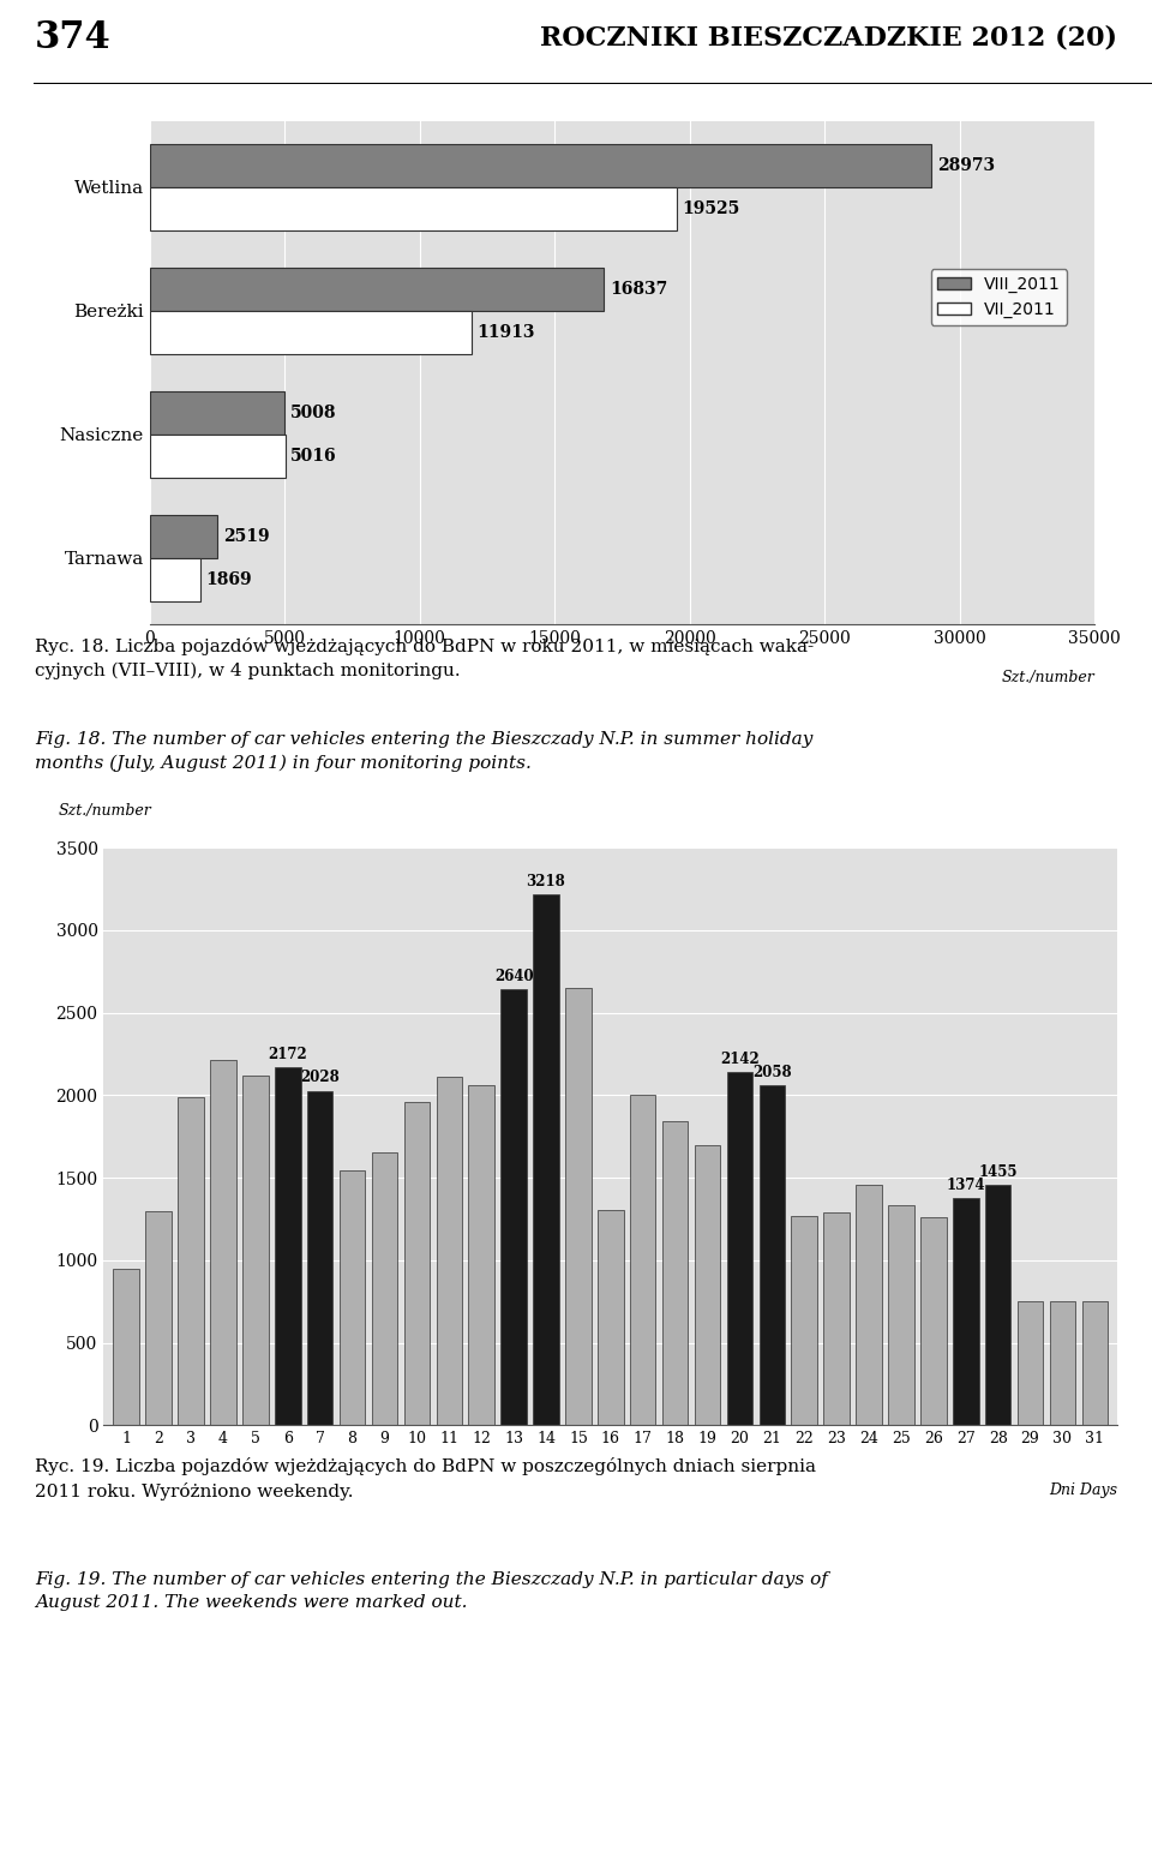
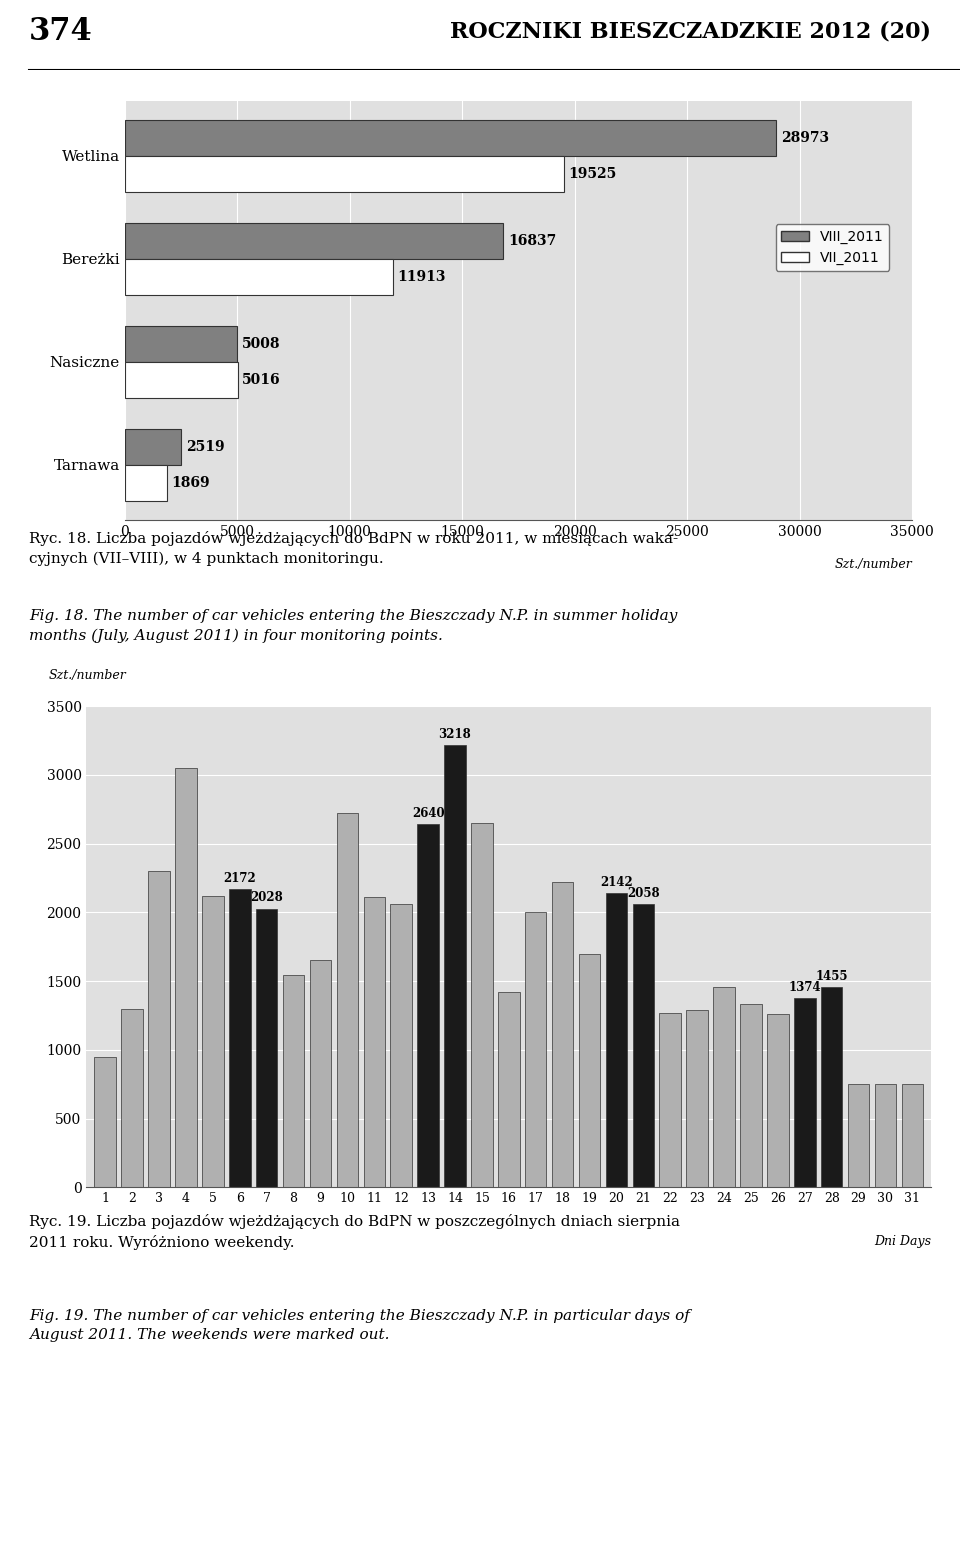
3: 1990 -> 2300
4: 2210 -> 3050
10: 1960 -> 2720
16: 1300 -> 1420
18: 1840 -> 2220
